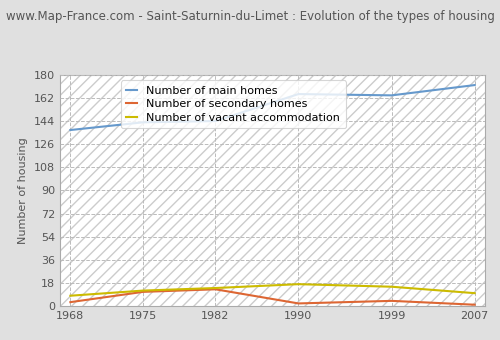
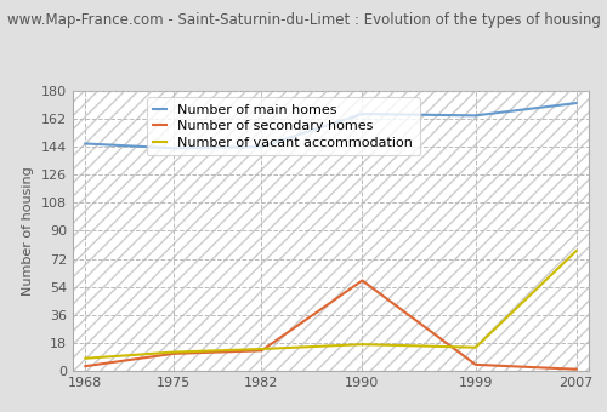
Number of main homes/1968: 137 -> 146
Number of secondary homes/1990: 2 -> 58
Number of vacant accommodation/2007: 10 -> 77
